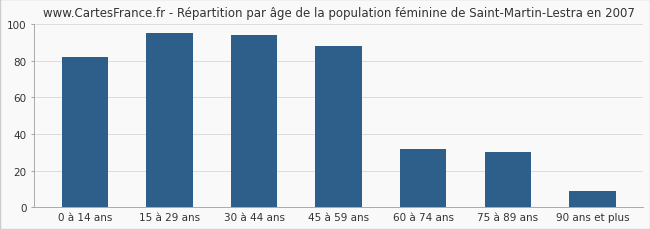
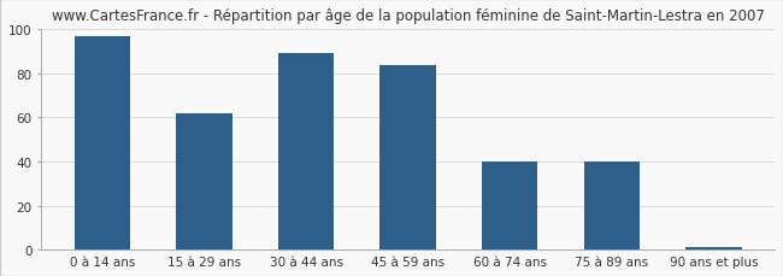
0 à 14 ans: 82 -> 97
15 à 29 ans: 95 -> 62
30 à 44 ans: 94 -> 89
45 à 59 ans: 88 -> 84
60 à 74 ans: 32 -> 40
75 à 89 ans: 30 -> 40
90 ans et plus: 9 -> 1
